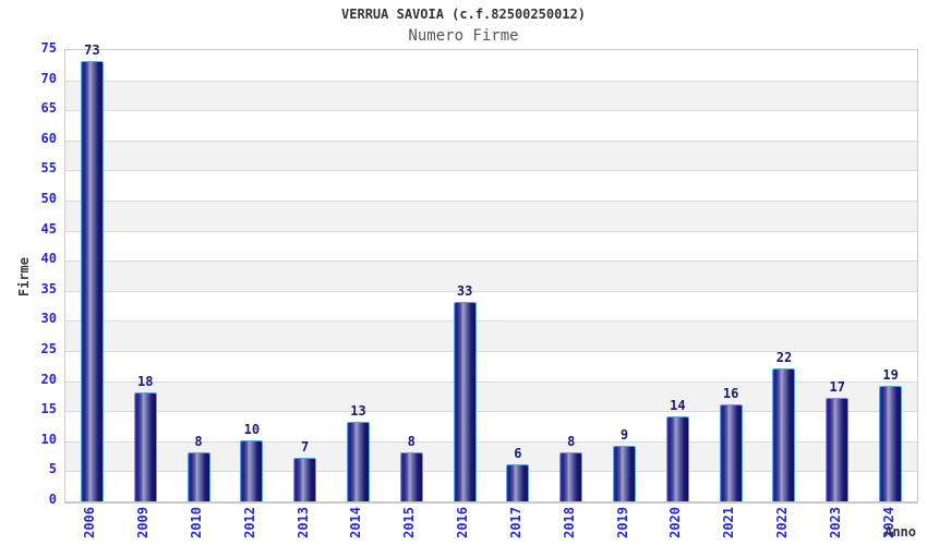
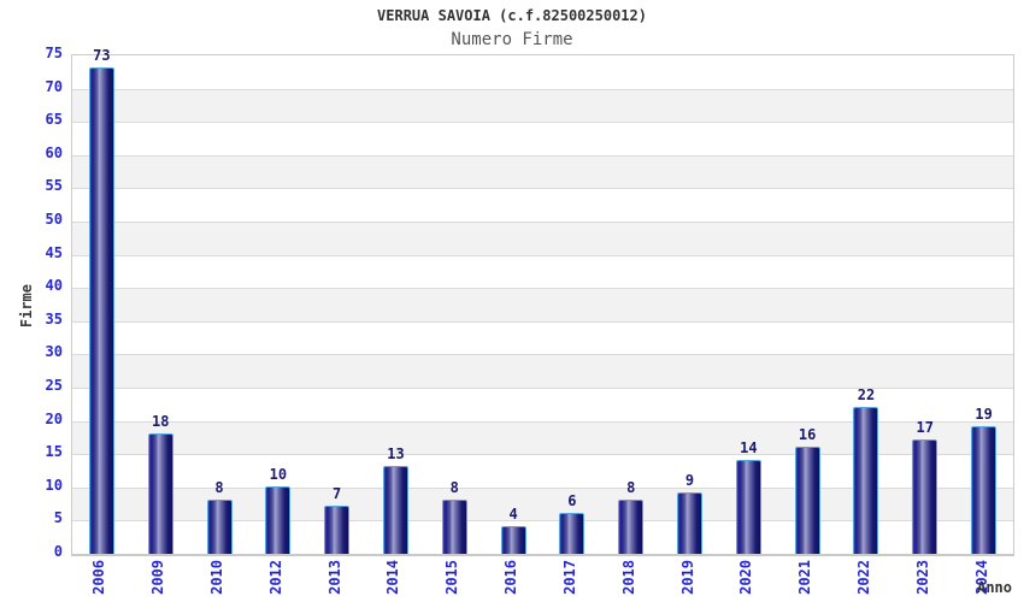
2016: 33 -> 4
